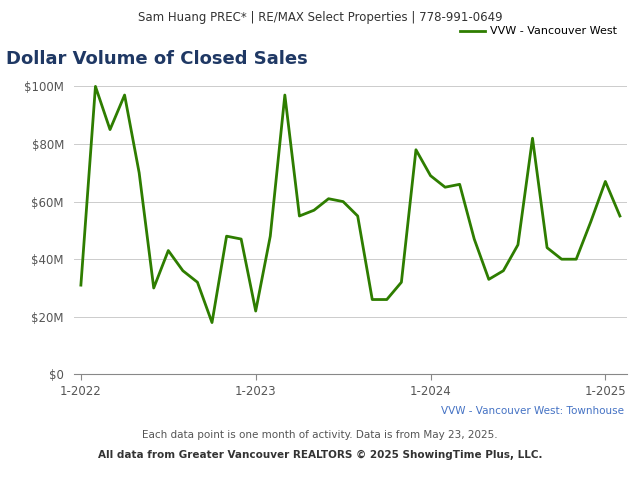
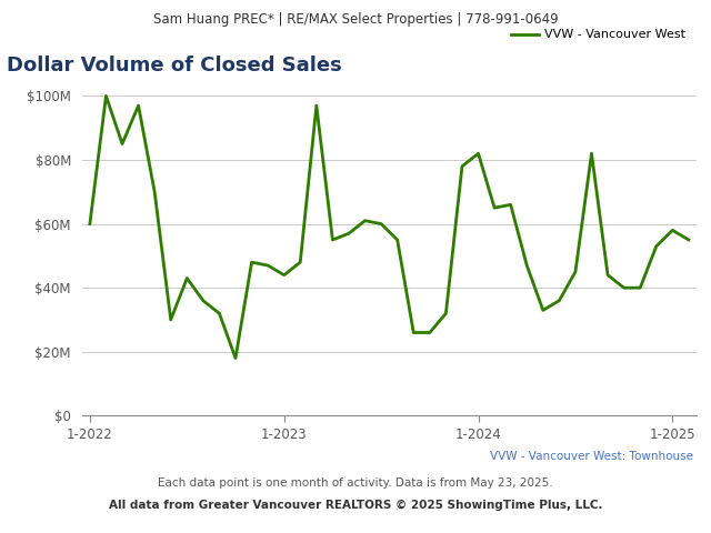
1-2022: $31M -> $60M
1-2023: $22M -> $44M
1-2024: $69M -> $82M
1-2025: $67M -> $58M
